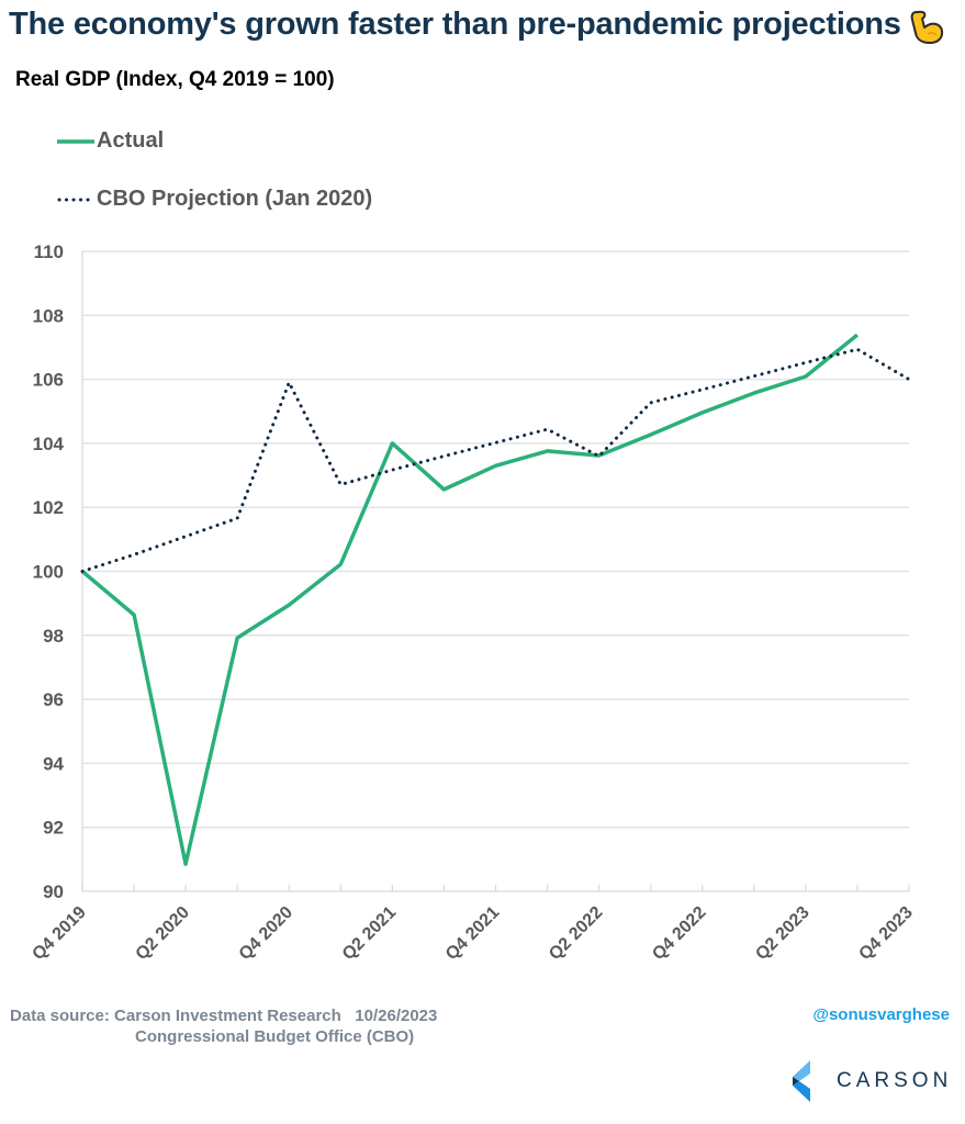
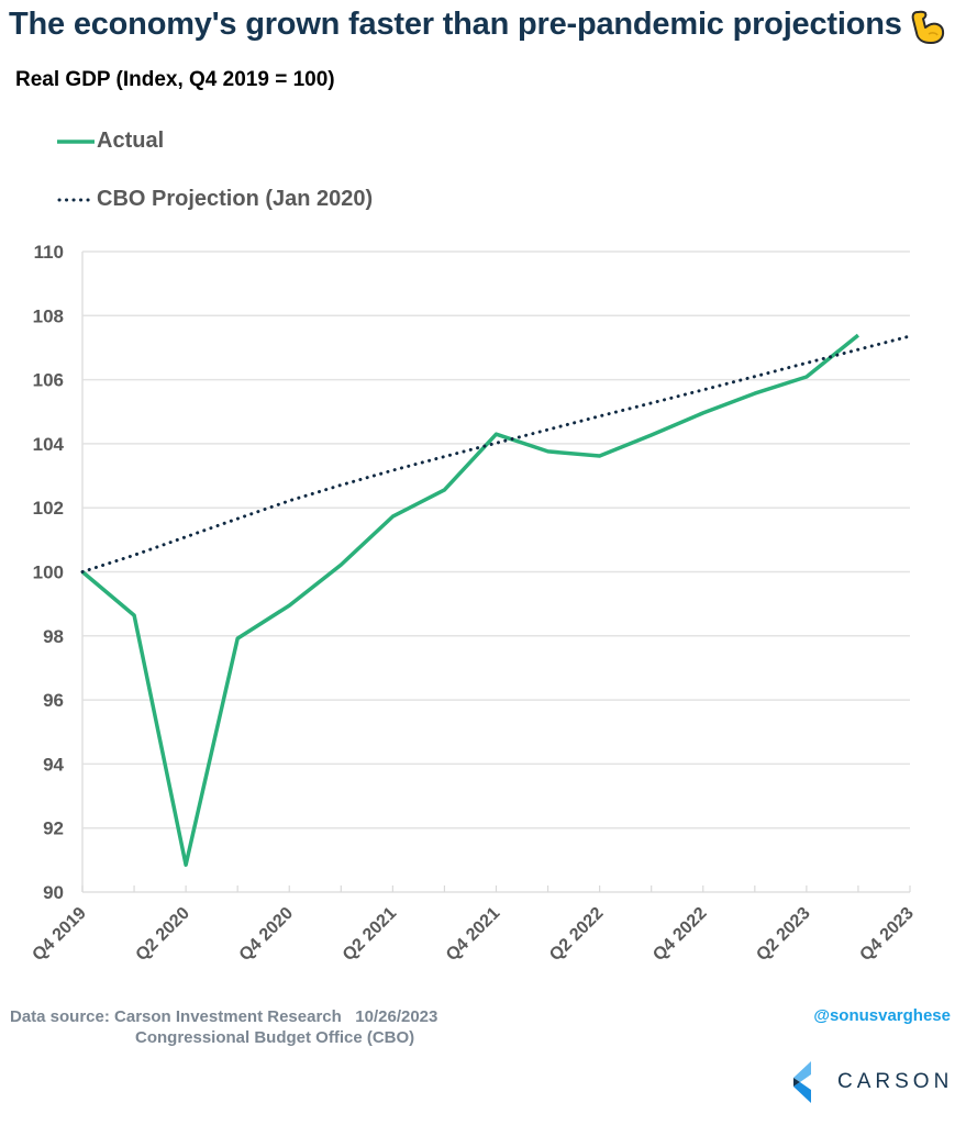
CBO Projection (Jan 2020)/Q4 2020: 105.9 -> 102.2
Actual/Q2 2021: 104.0 -> 101.7
Actual/Q4 2021: 103.3 -> 104.3
CBO Projection (Jan 2020)/Q2 2022: 103.6 -> 104.9
CBO Projection (Jan 2020)/Q4 2023: 106.0 -> 107.4
